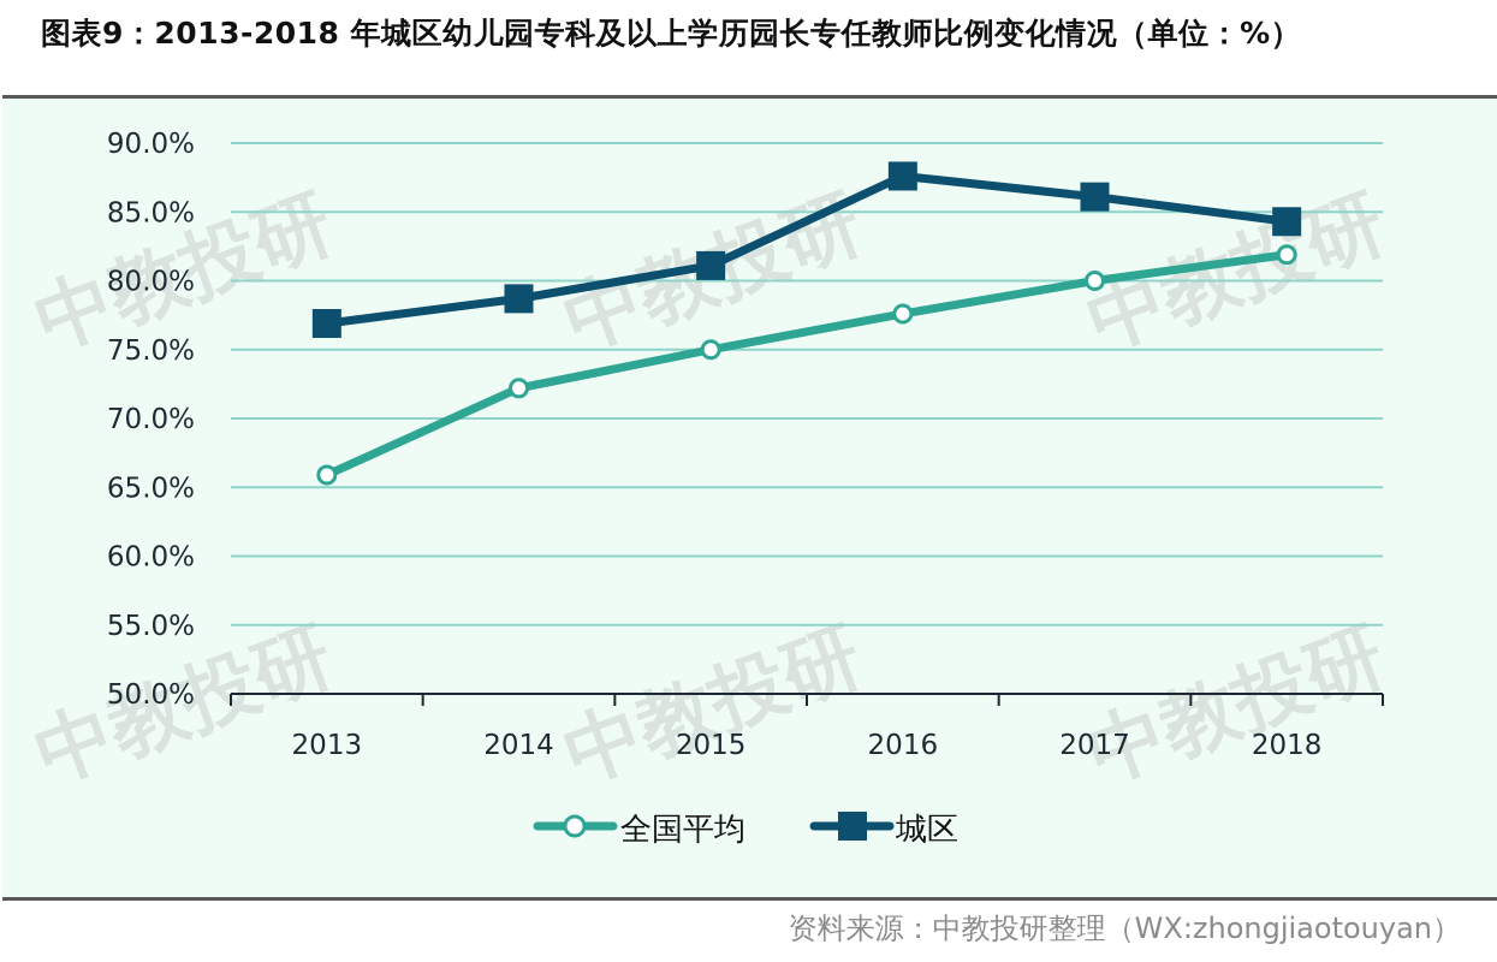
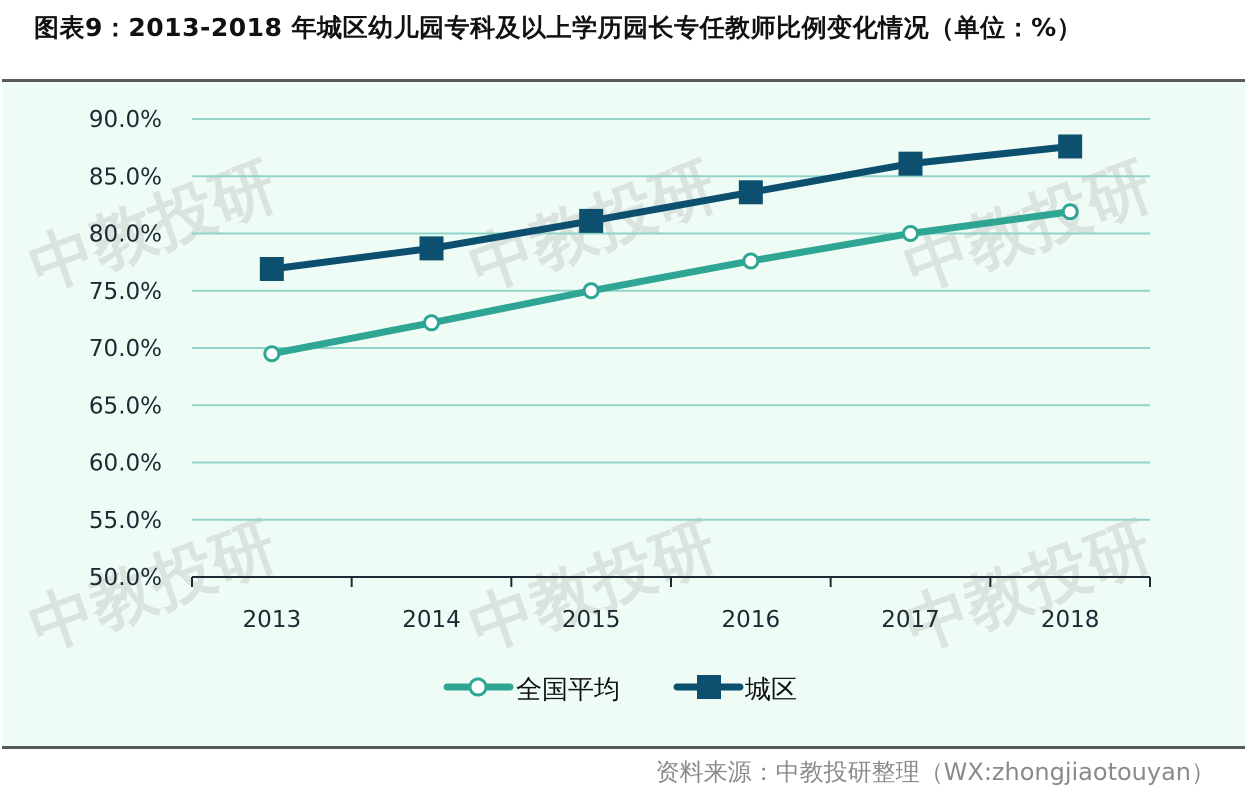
全国平均/2013: 65.9% -> 69.5%
城区/2016: 87.6% -> 83.6%
城区/2018: 84.3% -> 87.6%
